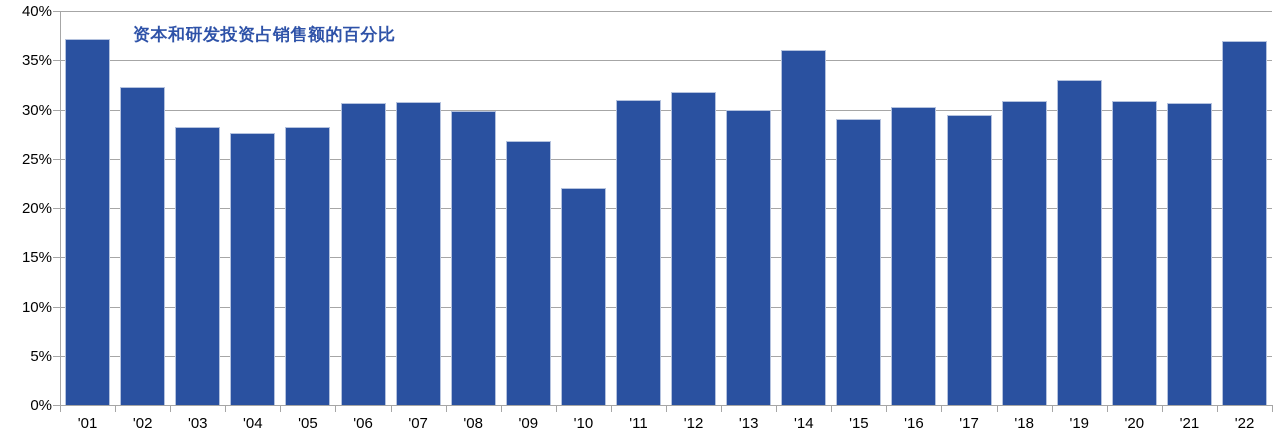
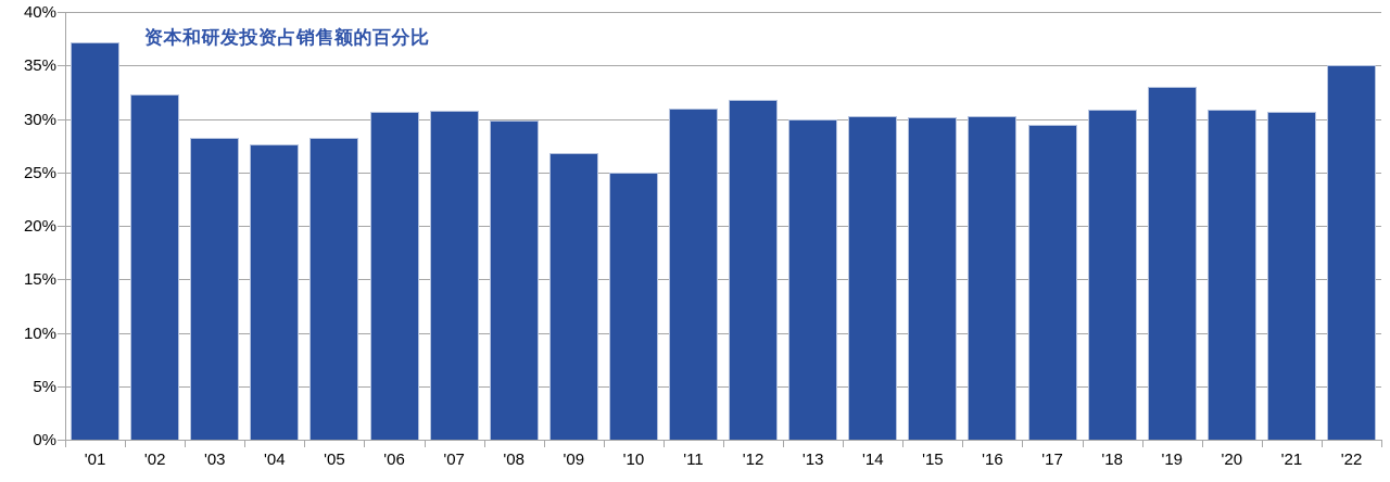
'10: 22% -> 25%
'14: 36% -> 30%
'15: 29% -> 30%
'22: 37% -> 35%
